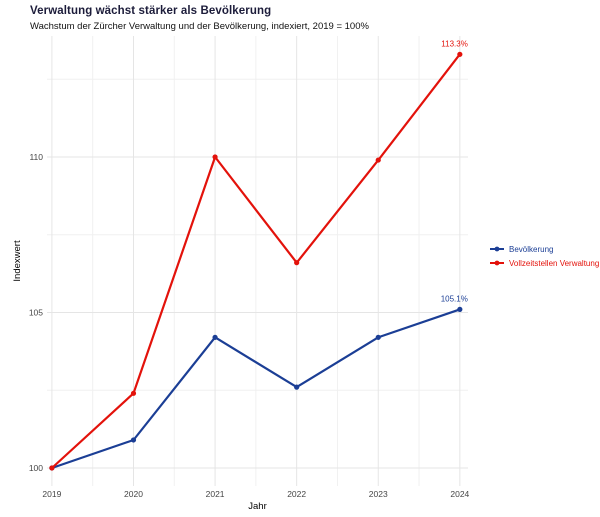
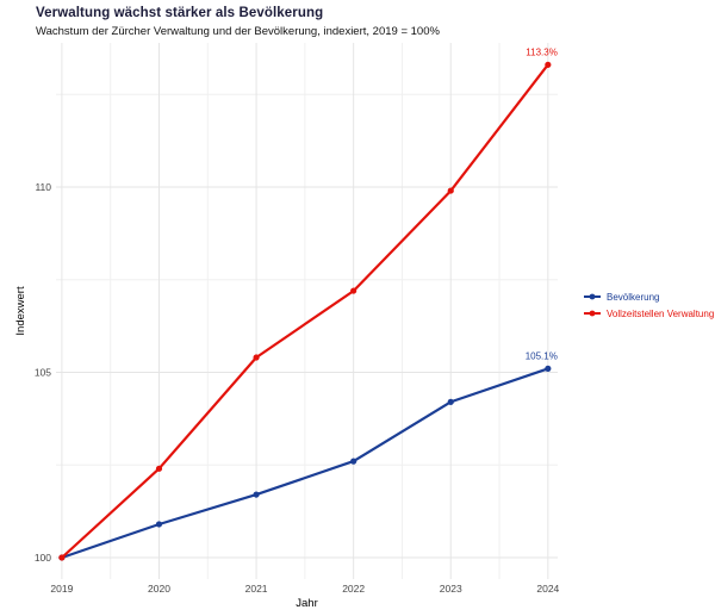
Bevölkerung/2021: 104.2 -> 101.7
Vollzeitstellen Verwaltung/2021: 110.0 -> 105.4
Vollzeitstellen Verwaltung/2022: 106.6 -> 107.2
